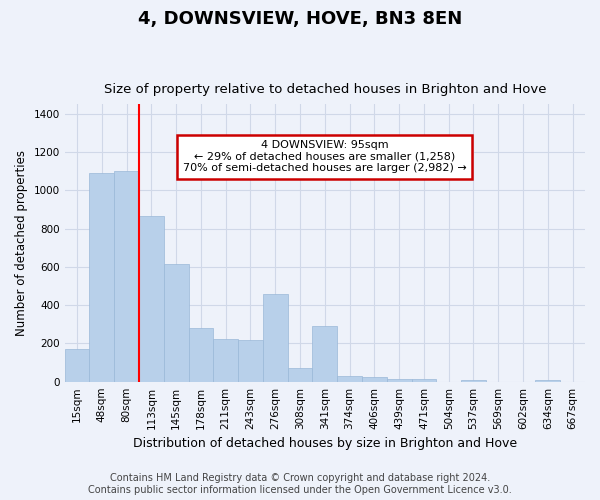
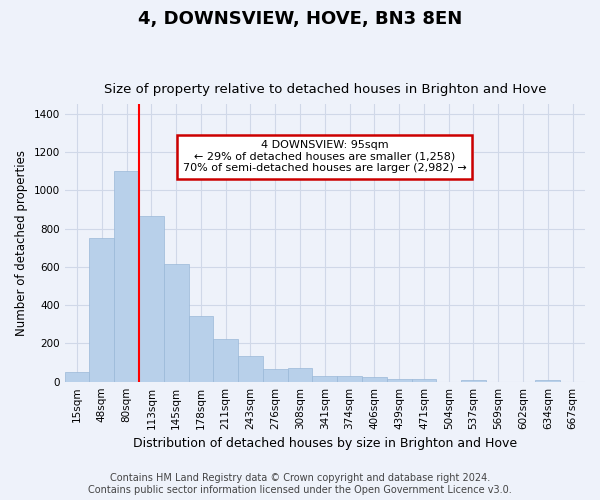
15sqm: 170 -> 50
48sqm: 1090 -> 750
178sqm: 280 -> 340
243sqm: 220 -> 140
276sqm: 460 -> 60
341sqm: 290 -> 30
